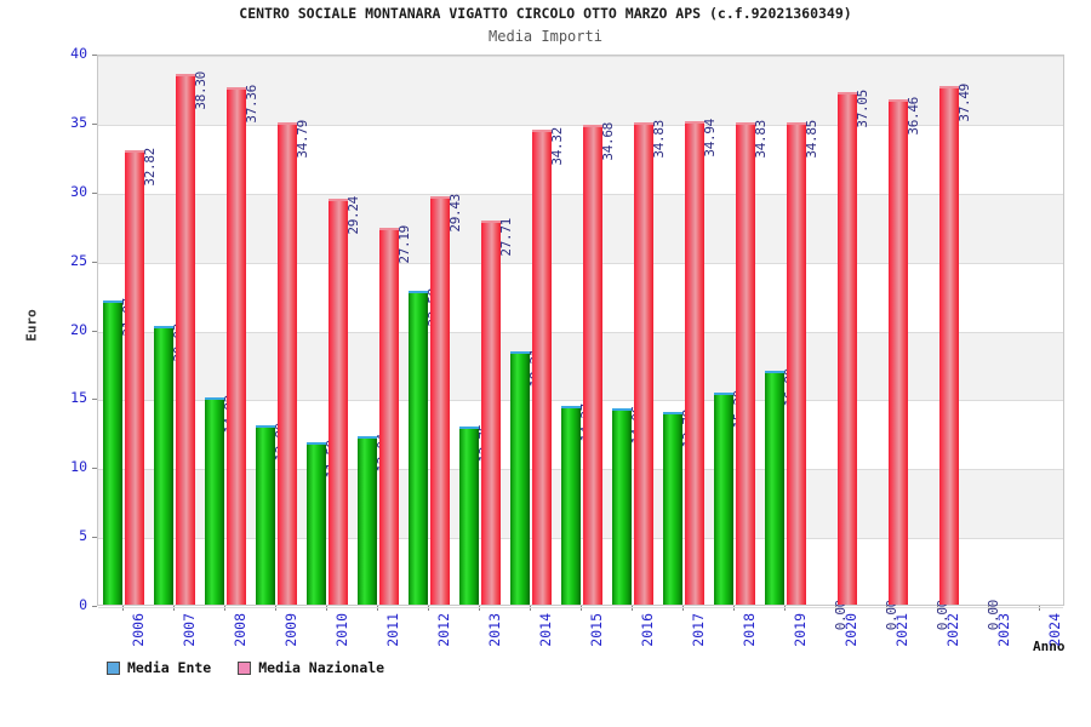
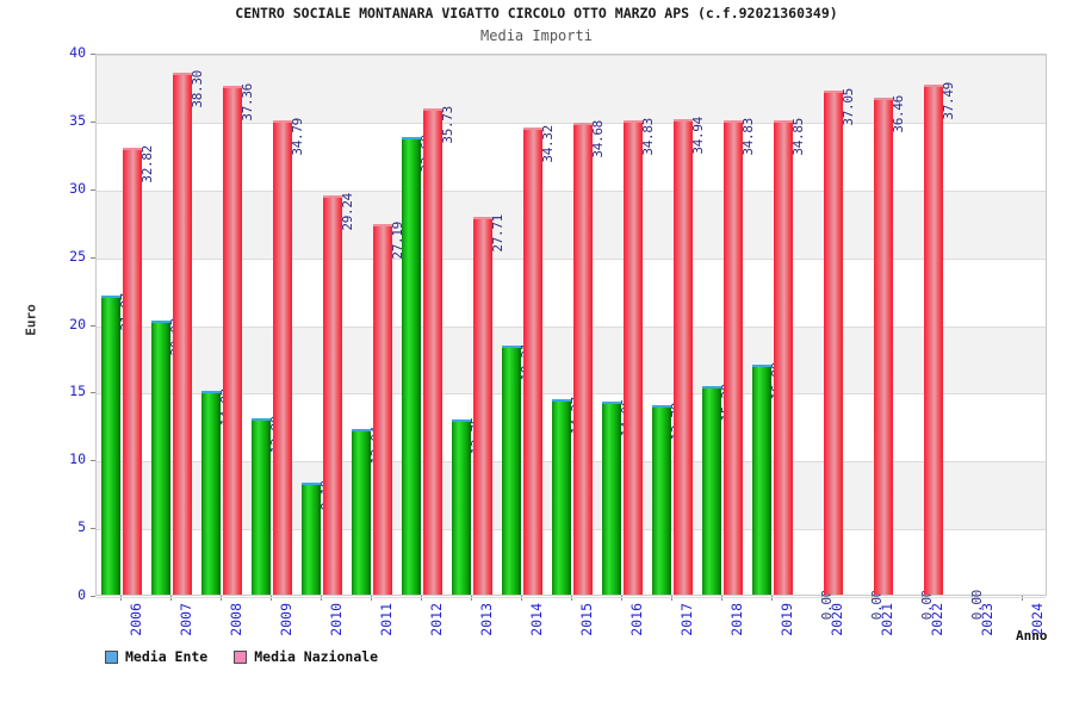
Media Ente/2010: 11.59 -> 8.10
Media Ente/2012: 22.58 -> 33.60
Media Nazionale/2012: 29.43 -> 35.73
